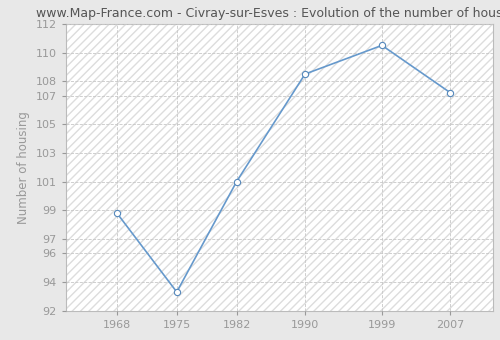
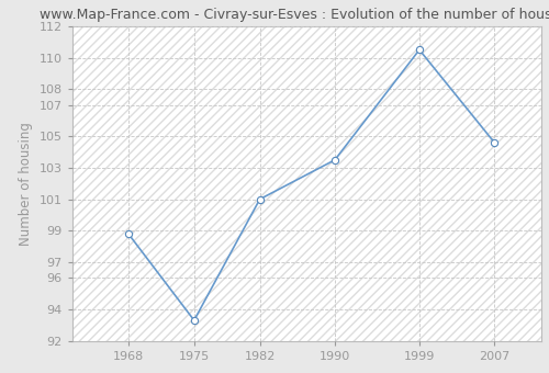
1990: 108.5 -> 103.5
2007: 107.2 -> 104.6
